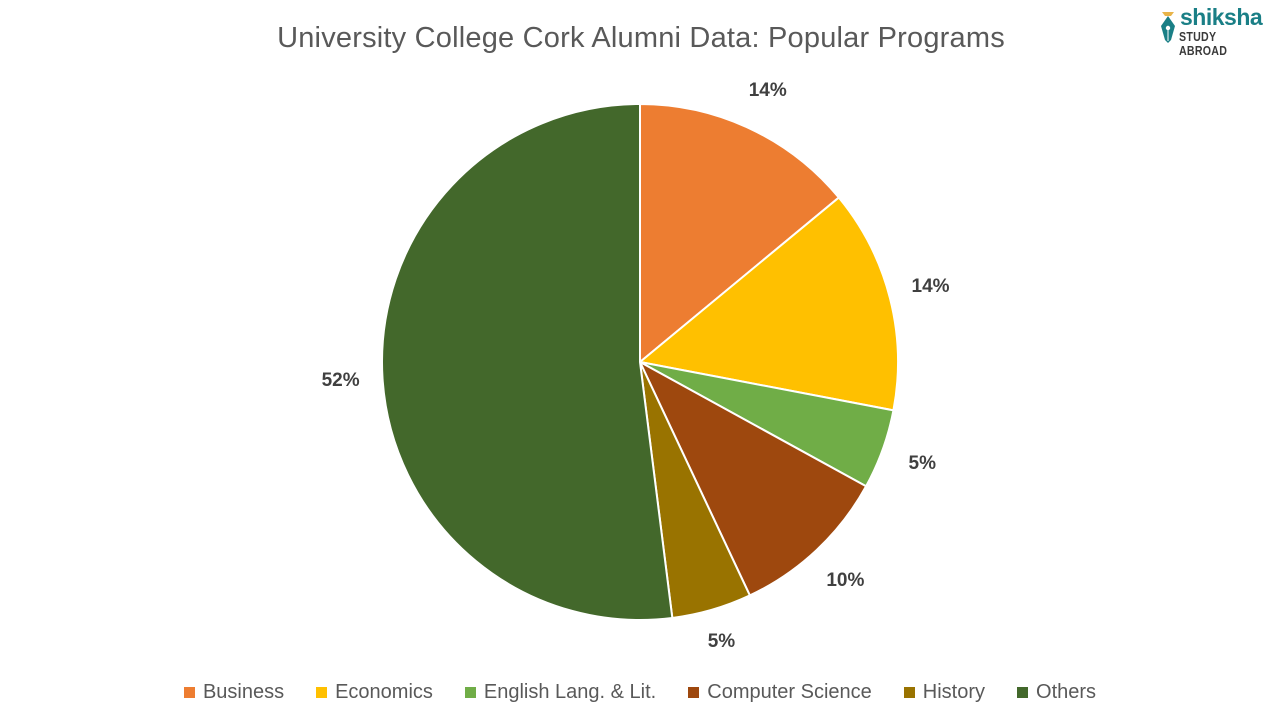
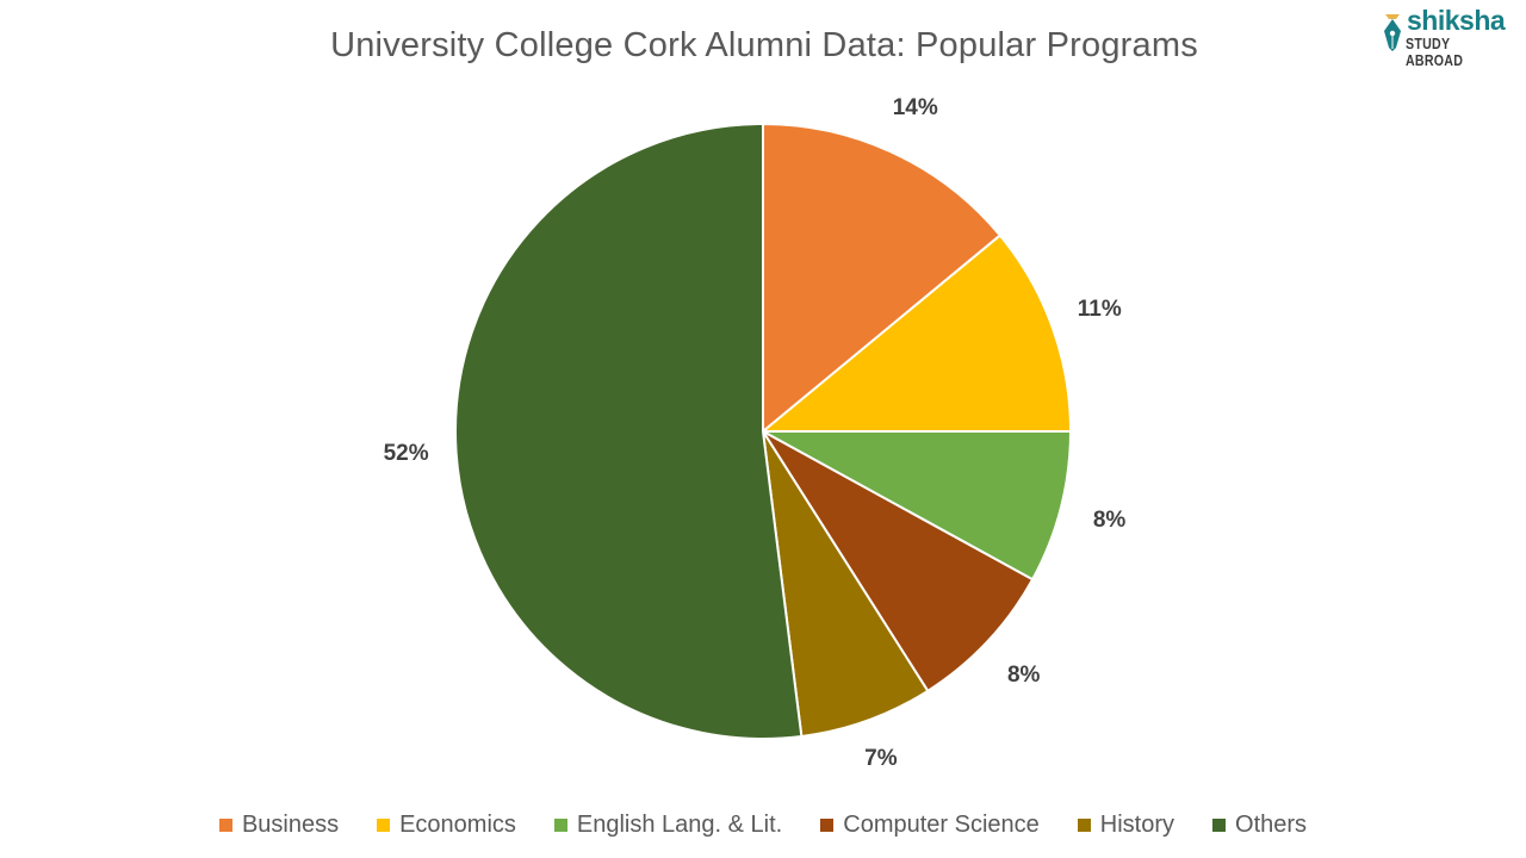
Economics: 14% -> 11%
English Lang. & Lit.: 5% -> 8%
Computer Science: 10% -> 8%
History: 5% -> 7%
